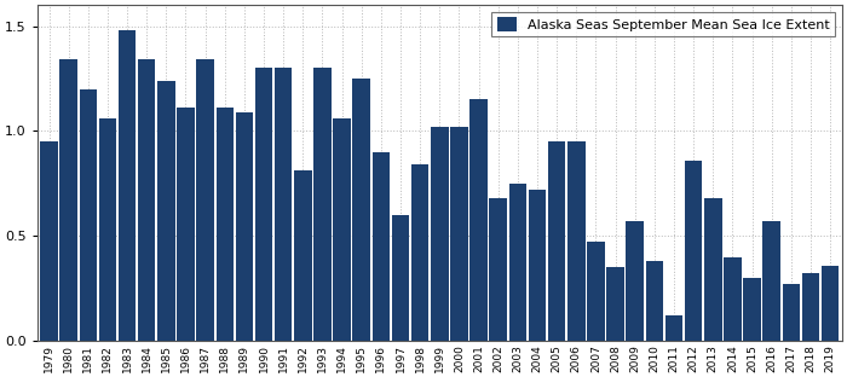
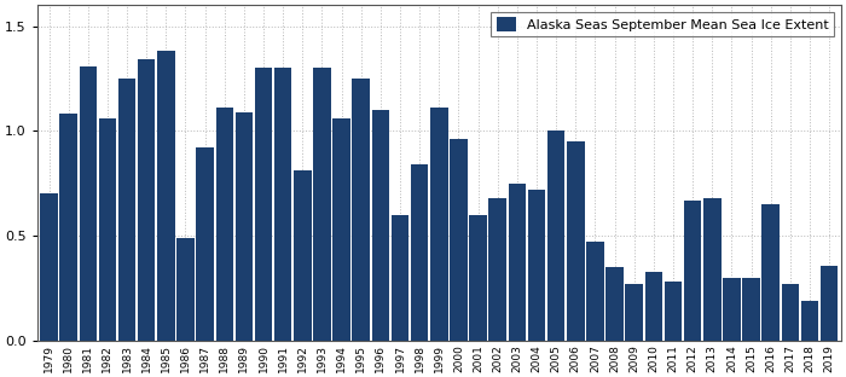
1979: 0.95 -> 0.70
1980: 1.34 -> 1.08
1981: 1.20 -> 1.31
1983: 1.48 -> 1.25
1985: 1.24 -> 1.38
1986: 1.11 -> 0.49
1987: 1.34 -> 0.92
1996: 0.90 -> 1.10
1999: 1.02 -> 1.11
2000: 1.02 -> 0.96
2001: 1.15 -> 0.60
2005: 0.95 -> 1.00
2009: 0.57 -> 0.27
2010: 0.38 -> 0.33
2011: 0.12 -> 0.28
2012: 0.86 -> 0.67
2014: 0.40 -> 0.30
2016: 0.57 -> 0.65
2018: 0.32 -> 0.19
